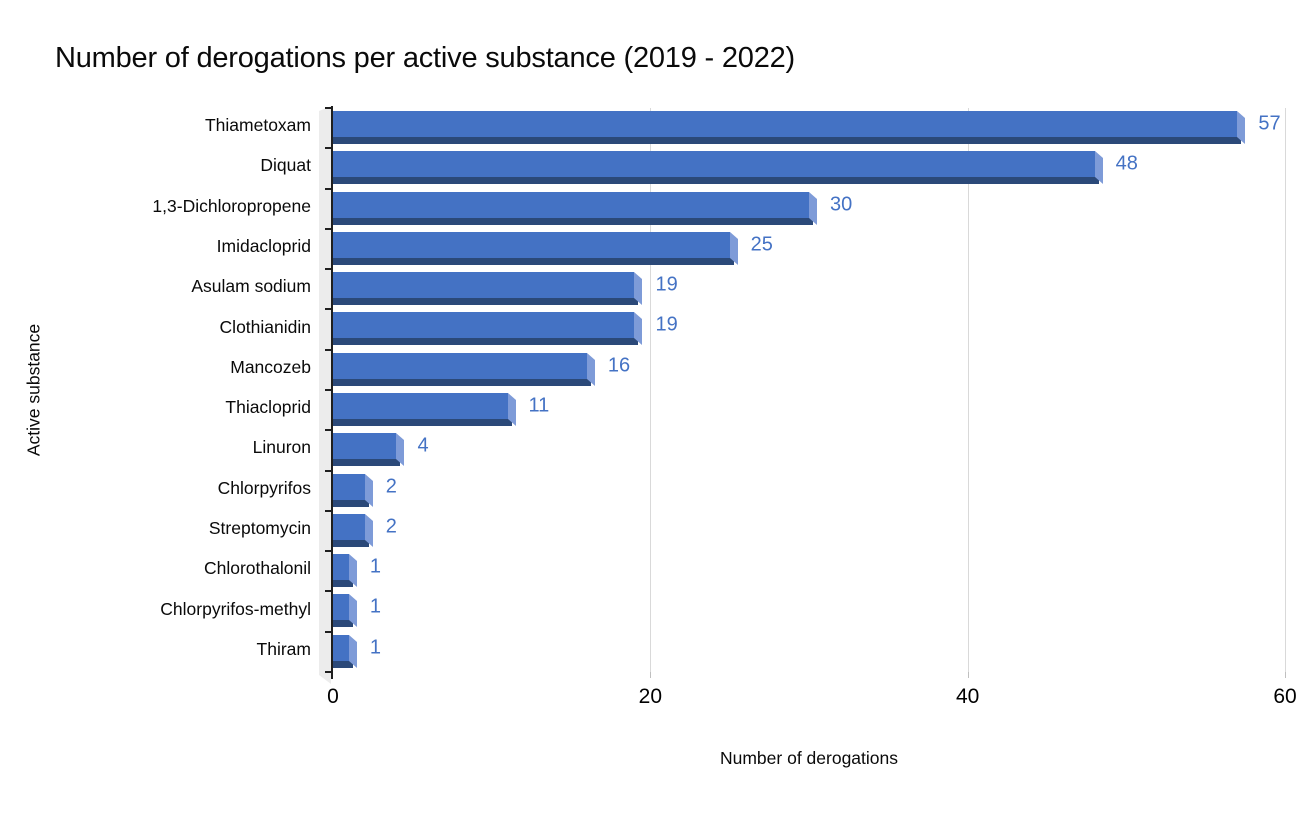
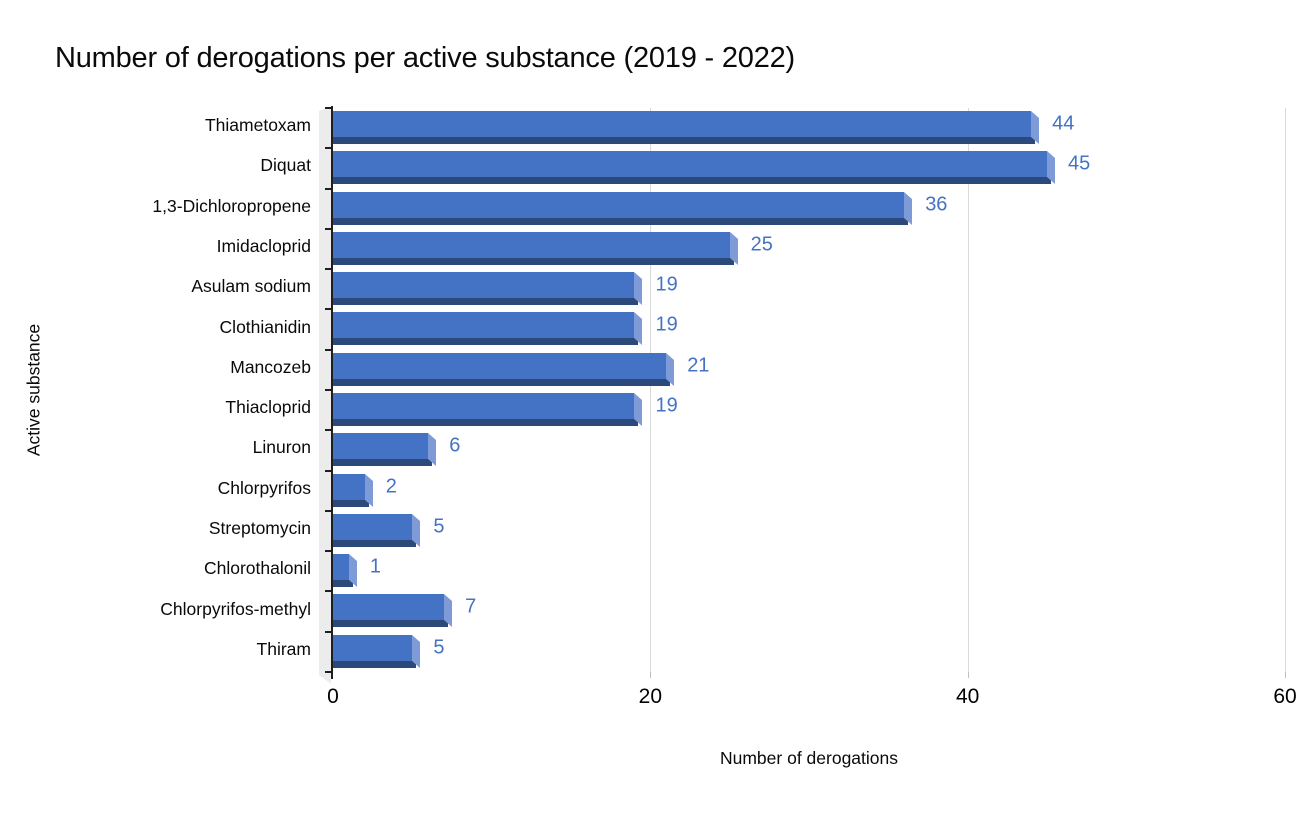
Thiametoxam: 57 -> 44
Diquat: 48 -> 45
1,3-Dichloropropene: 30 -> 36
Mancozeb: 16 -> 21
Thiacloprid: 11 -> 19
Linuron: 4 -> 6
Streptomycin: 2 -> 5
Chlorpyrifos-methyl: 1 -> 7
Thiram: 1 -> 5
